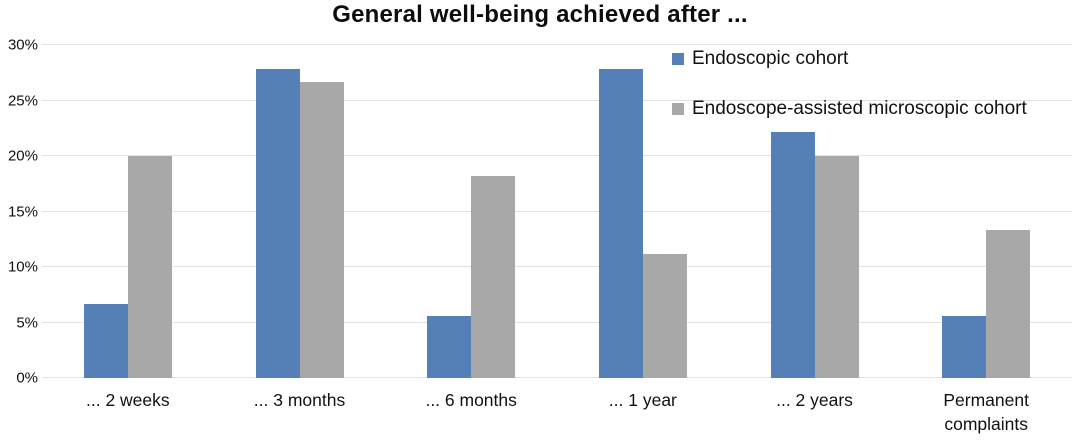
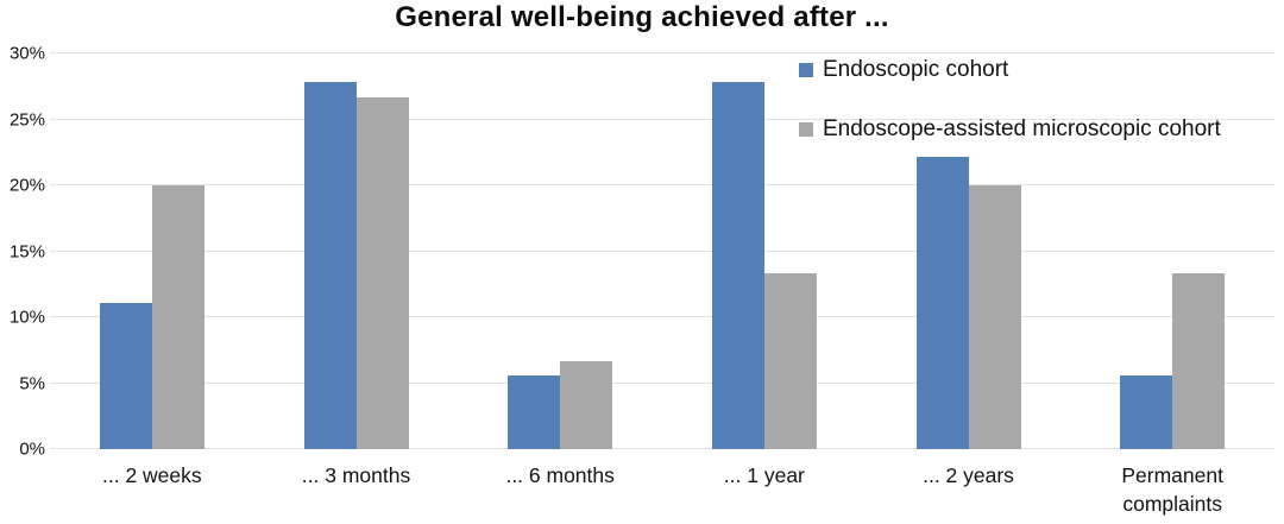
Endoscopic cohort/... 2 weeks: 6.7% -> 11.1%
Endoscope-assisted microscopic cohort/... 6 months: 18.2% -> 6.7%
Endoscope-assisted microscopic cohort/... 1 year: 11.2% -> 13.3%
